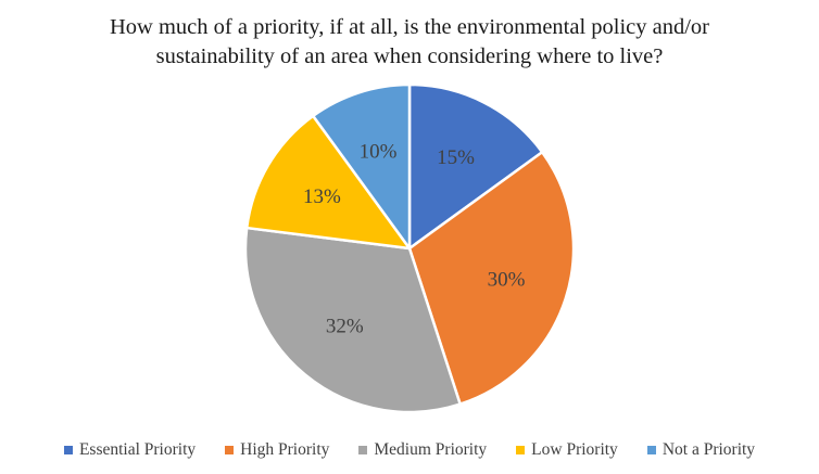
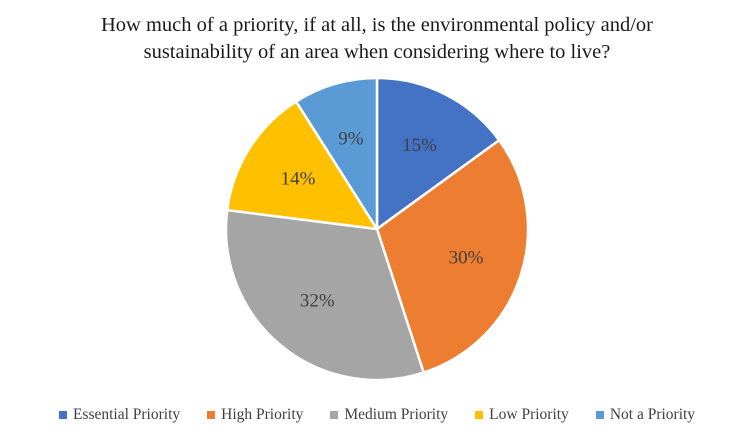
Low Priority: 13% -> 14%
Not a Priority: 10% -> 9%
